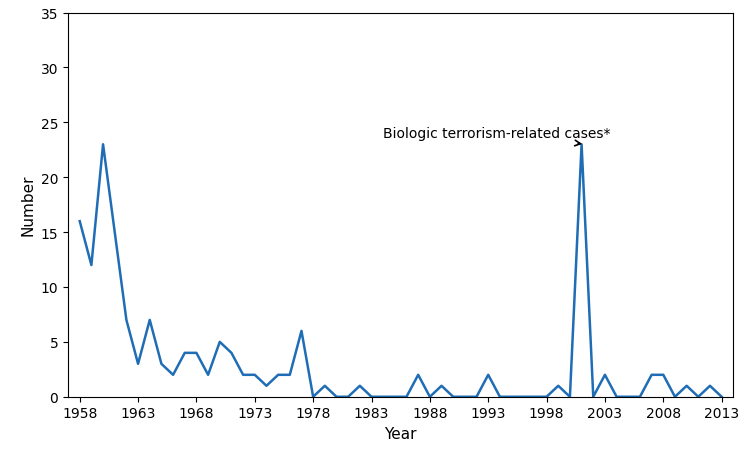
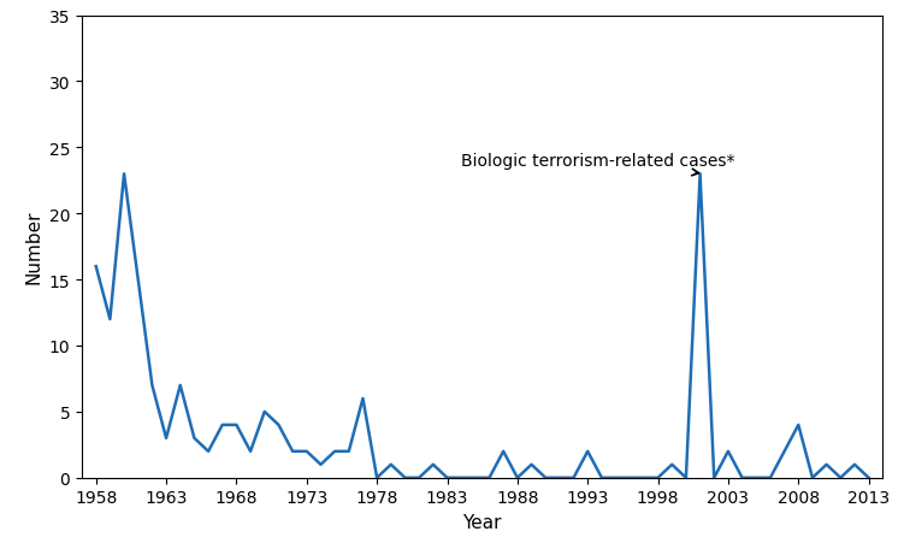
2008: 2 -> 4
